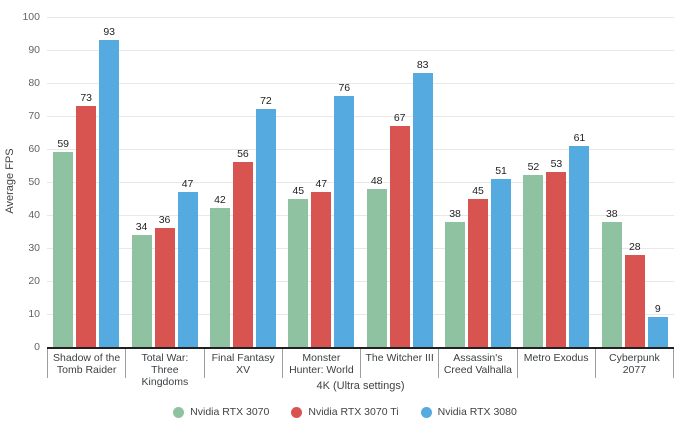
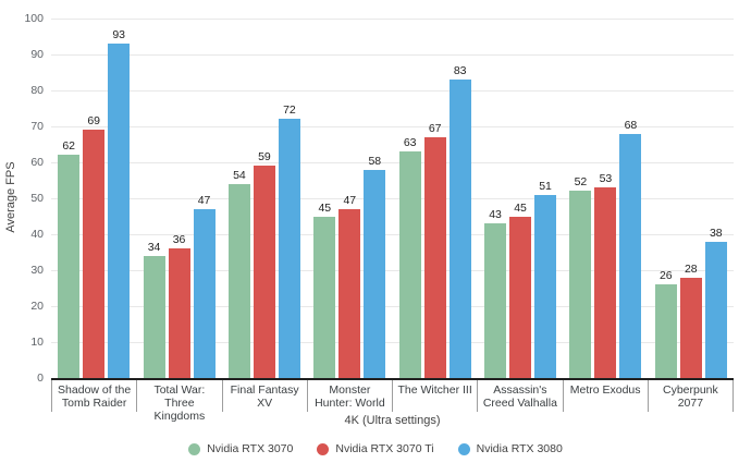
Nvidia RTX 3070/Shadow of the Tomb Raider: 59 -> 62
Nvidia RTX 3070 Ti/Shadow of the Tomb Raider: 73 -> 69
Nvidia RTX 3070/Final Fantasy XV: 42 -> 54
Nvidia RTX 3070 Ti/Final Fantasy XV: 56 -> 59
Nvidia RTX 3080/Monster Hunter: World: 76 -> 58
Nvidia RTX 3070/The Witcher III: 48 -> 63
Nvidia RTX 3070/Assassin's Creed Valhalla: 38 -> 43
Nvidia RTX 3080/Metro Exodus: 61 -> 68
Nvidia RTX 3070/Cyberpunk 2077: 38 -> 26
Nvidia RTX 3080/Cyberpunk 2077: 9 -> 38
